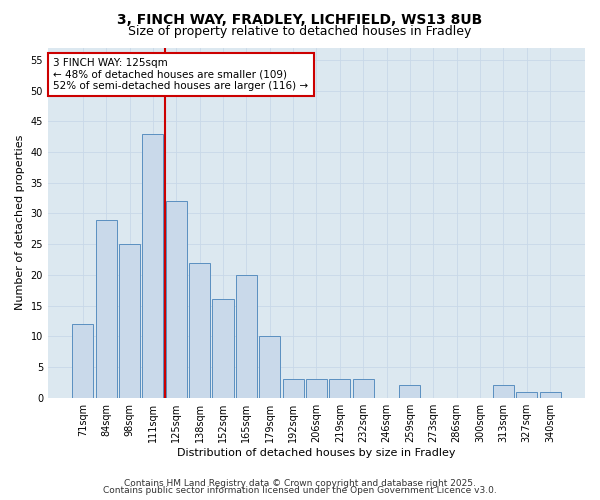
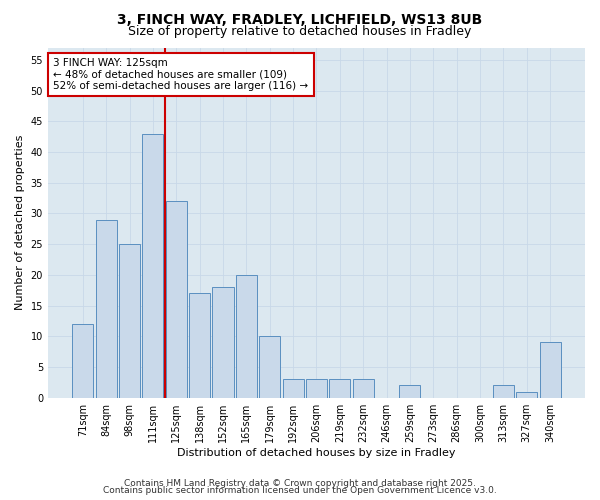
138sqm: 22 -> 17
152sqm: 16 -> 18
340sqm: 1 -> 9
